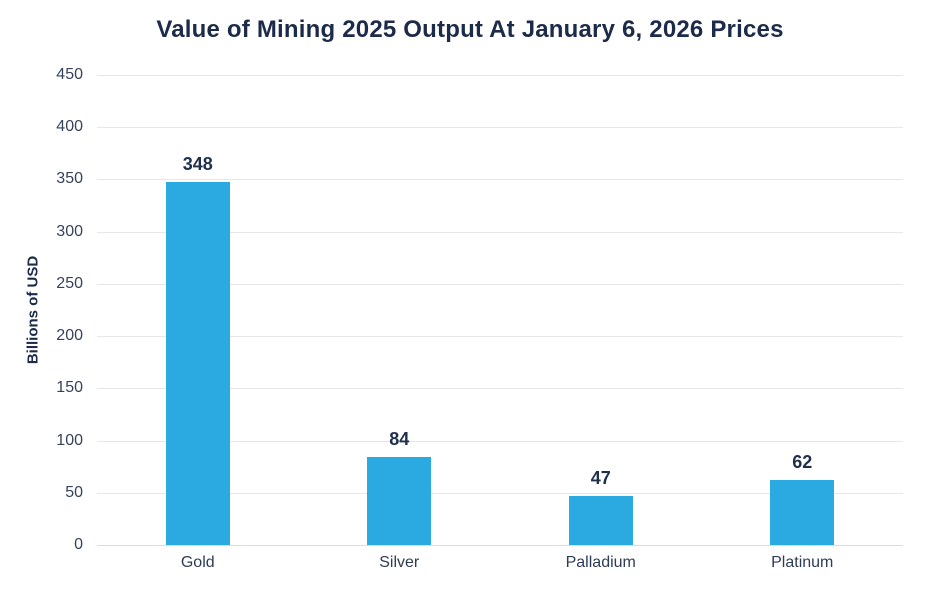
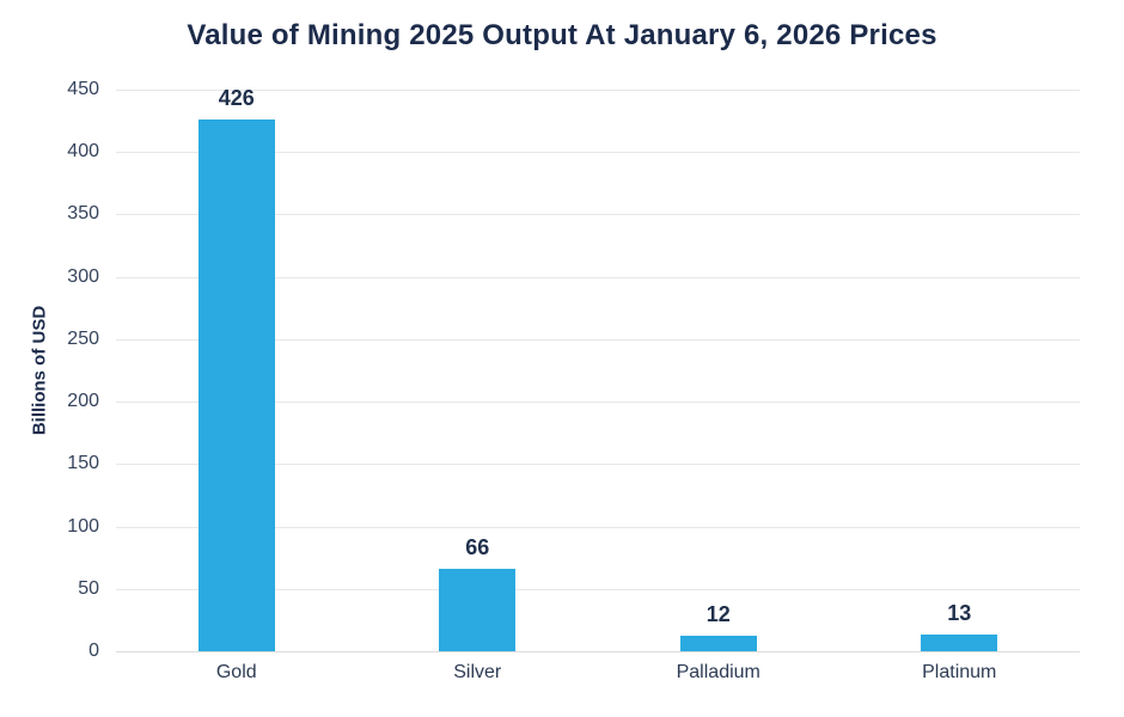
Gold: 348 -> 426
Silver: 84 -> 66
Palladium: 47 -> 12
Platinum: 62 -> 13
